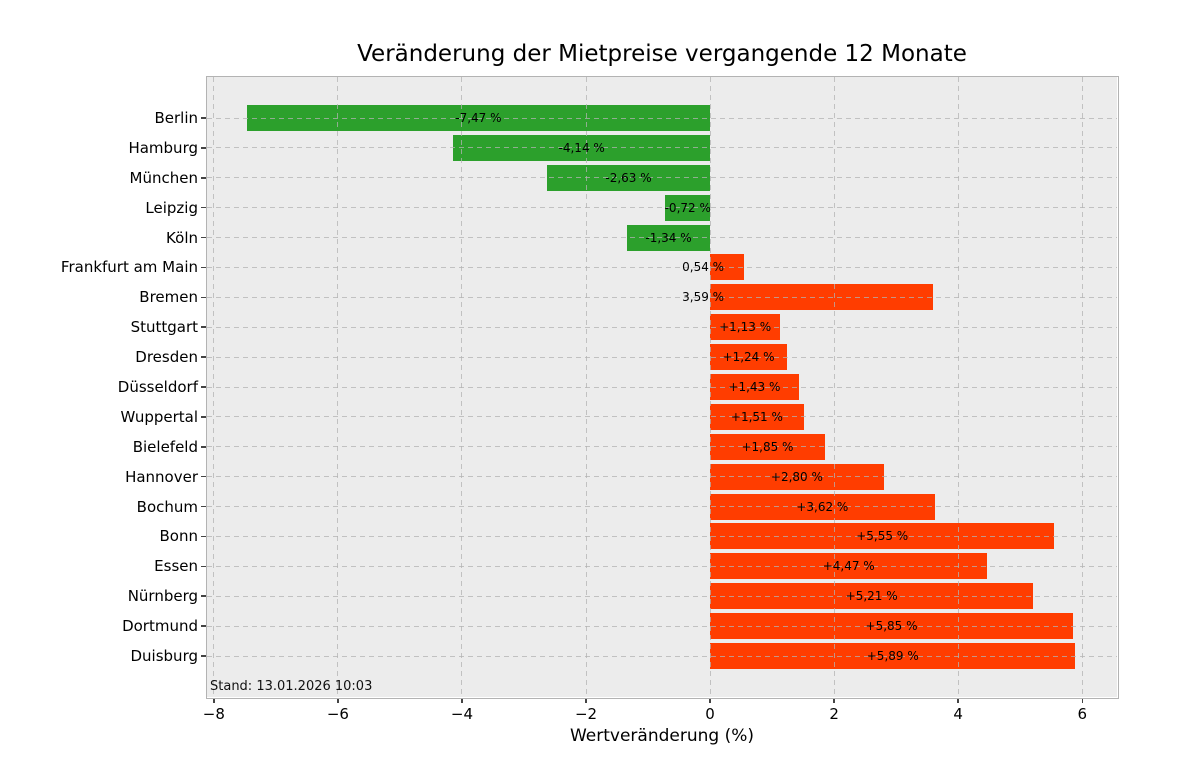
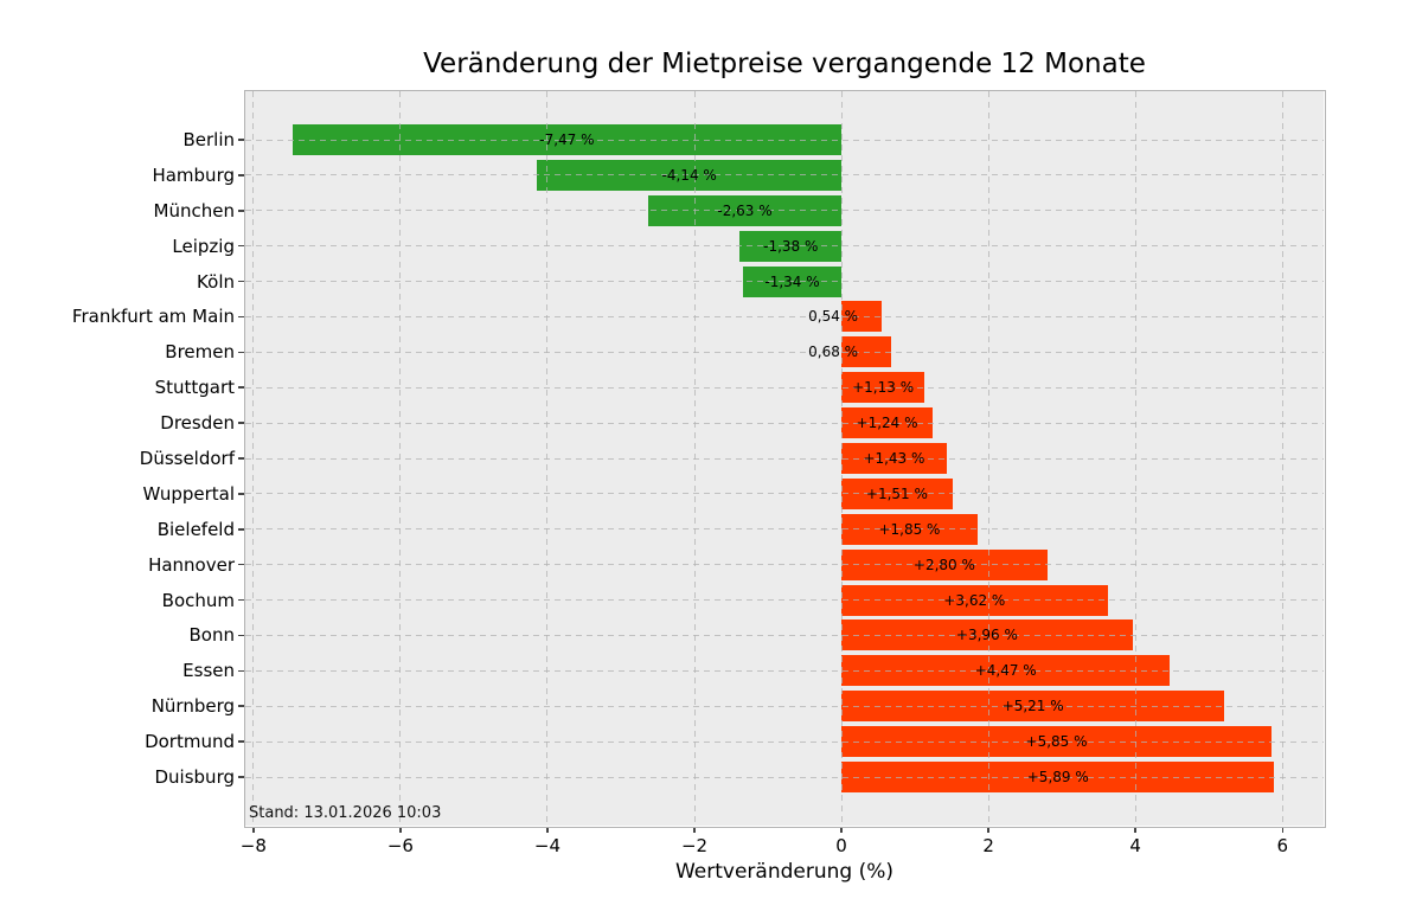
Leipzig: -0,72 -> -1,38
Bremen: 3,59 -> 0,68
Bonn: +5,55 -> +3,96
